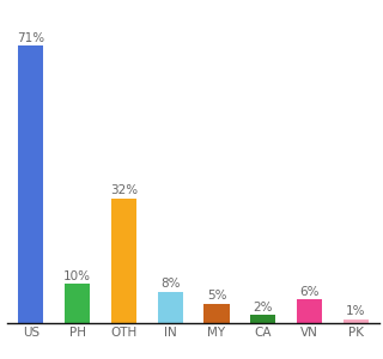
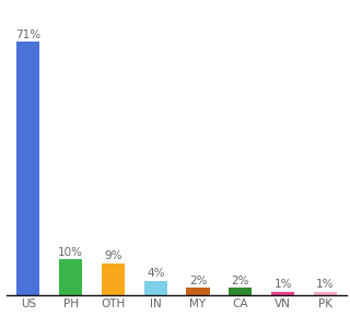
OTH: 32% -> 9%
IN: 8% -> 4%
MY: 5% -> 2%
VN: 6% -> 1%
